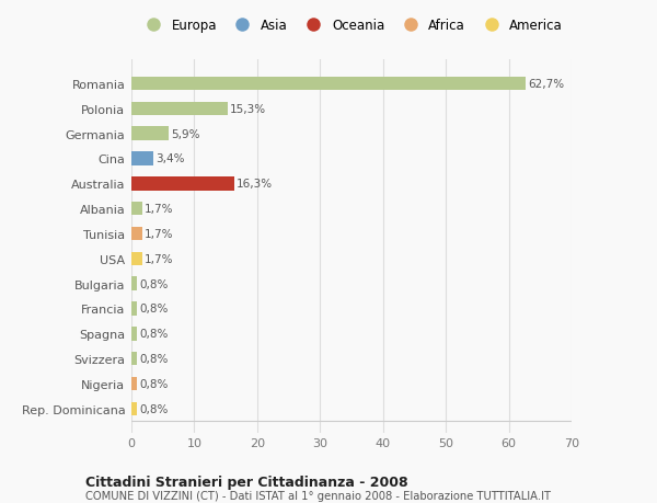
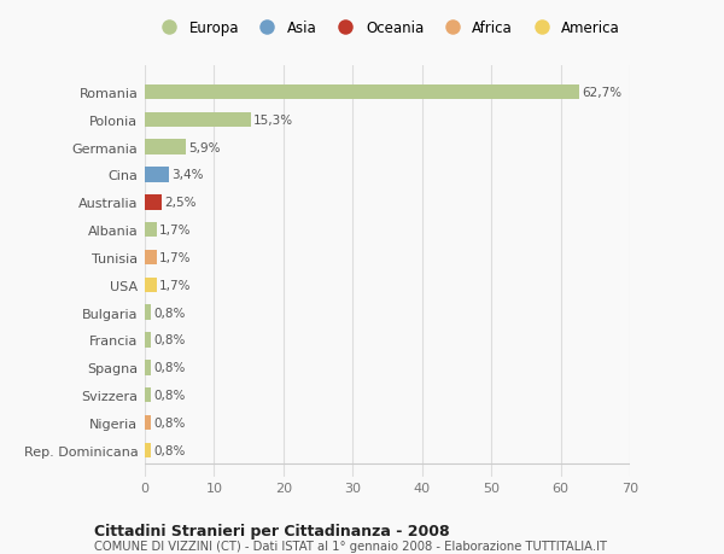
Australia: 16,3% -> 2,5%
